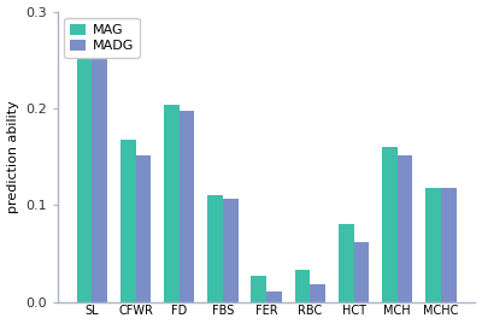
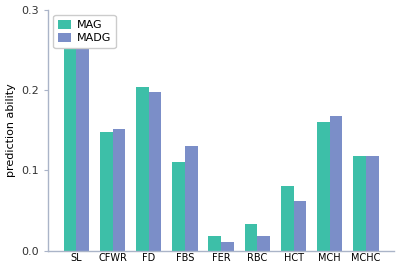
MAG/CFWR: 0.167 -> 0.148
MADG/FBS: 0.106 -> 0.130
MAG/FER: 0.027 -> 0.018
MADG/MCH: 0.152 -> 0.168
